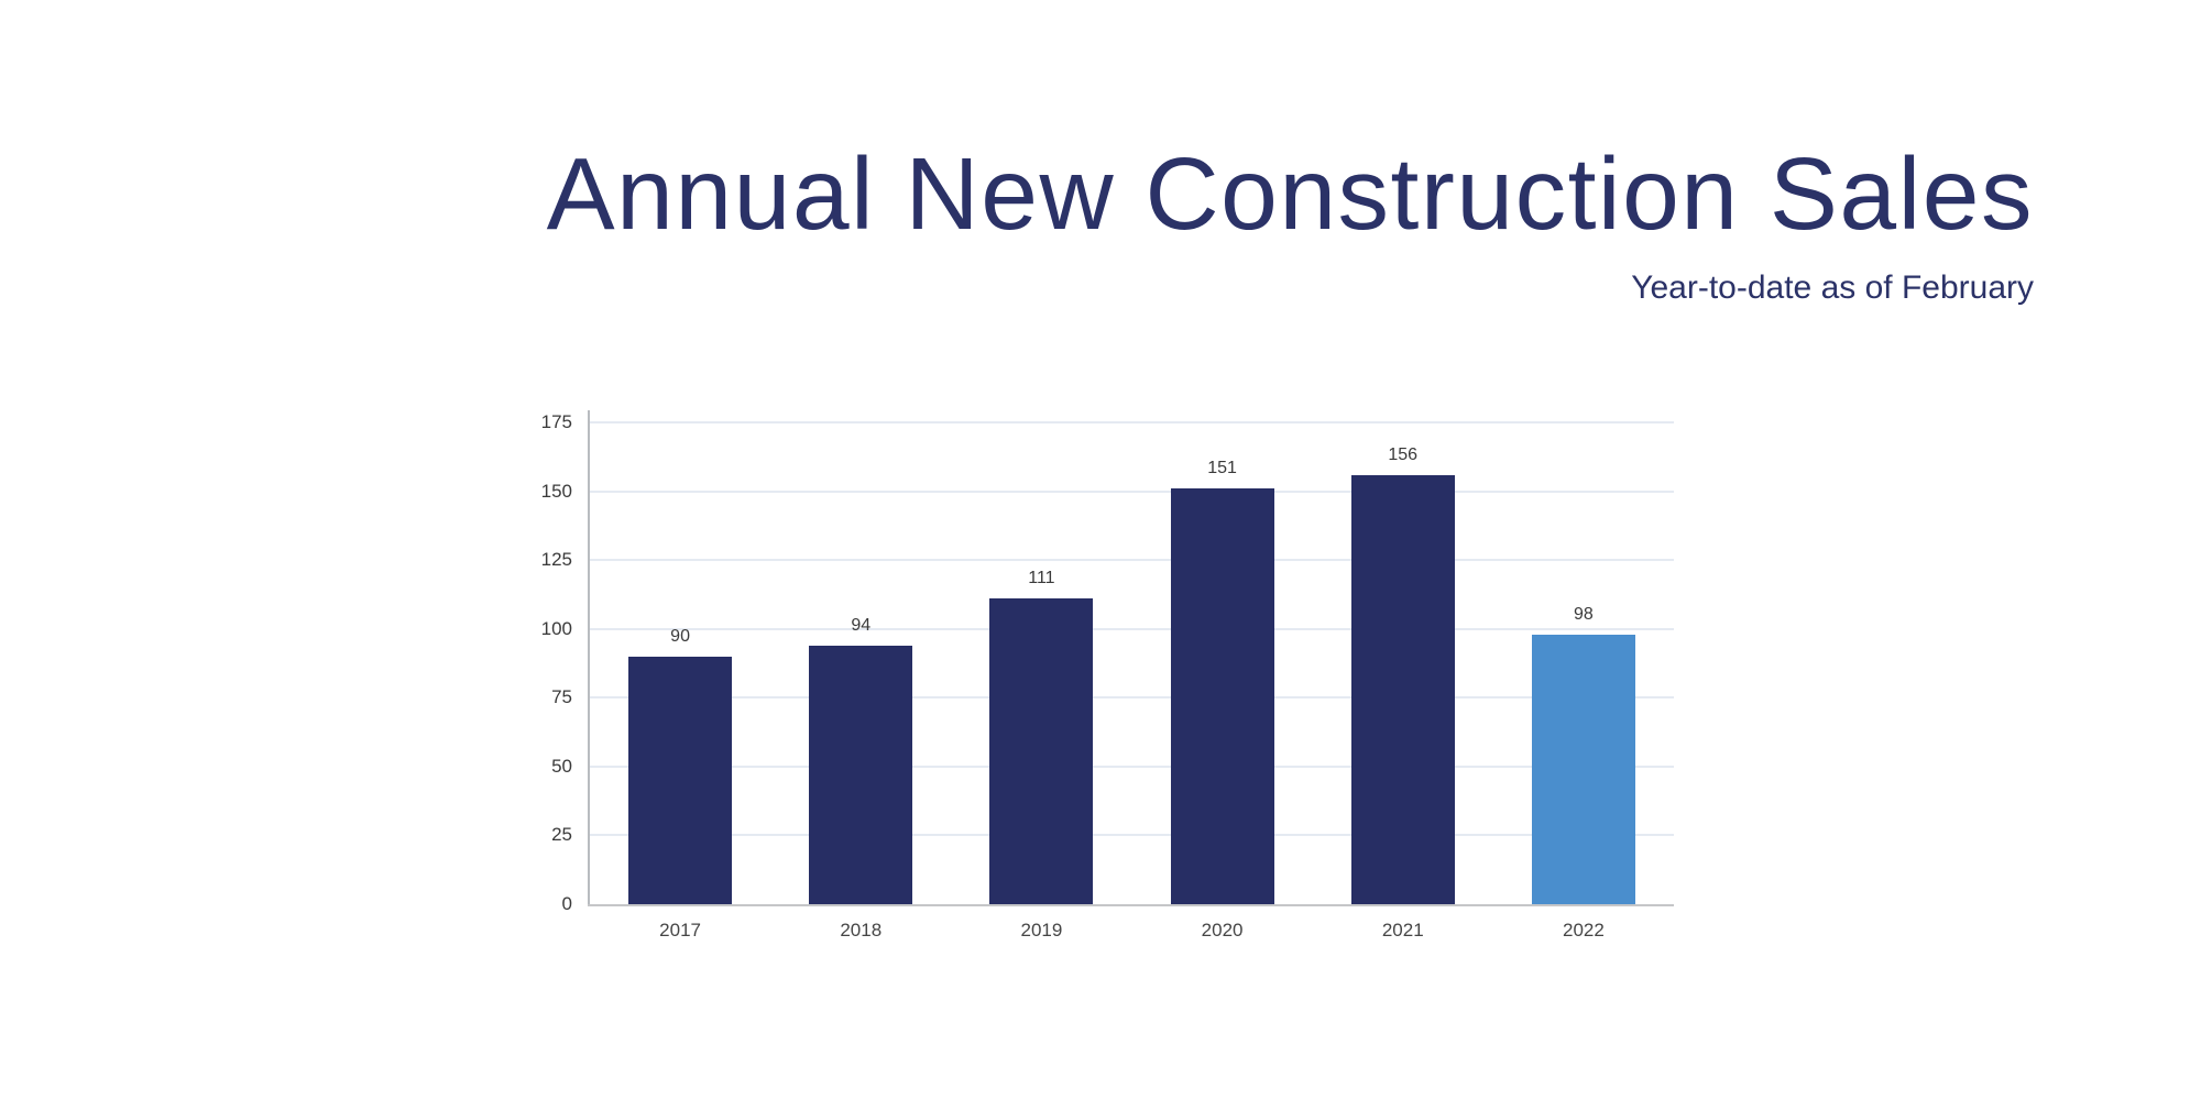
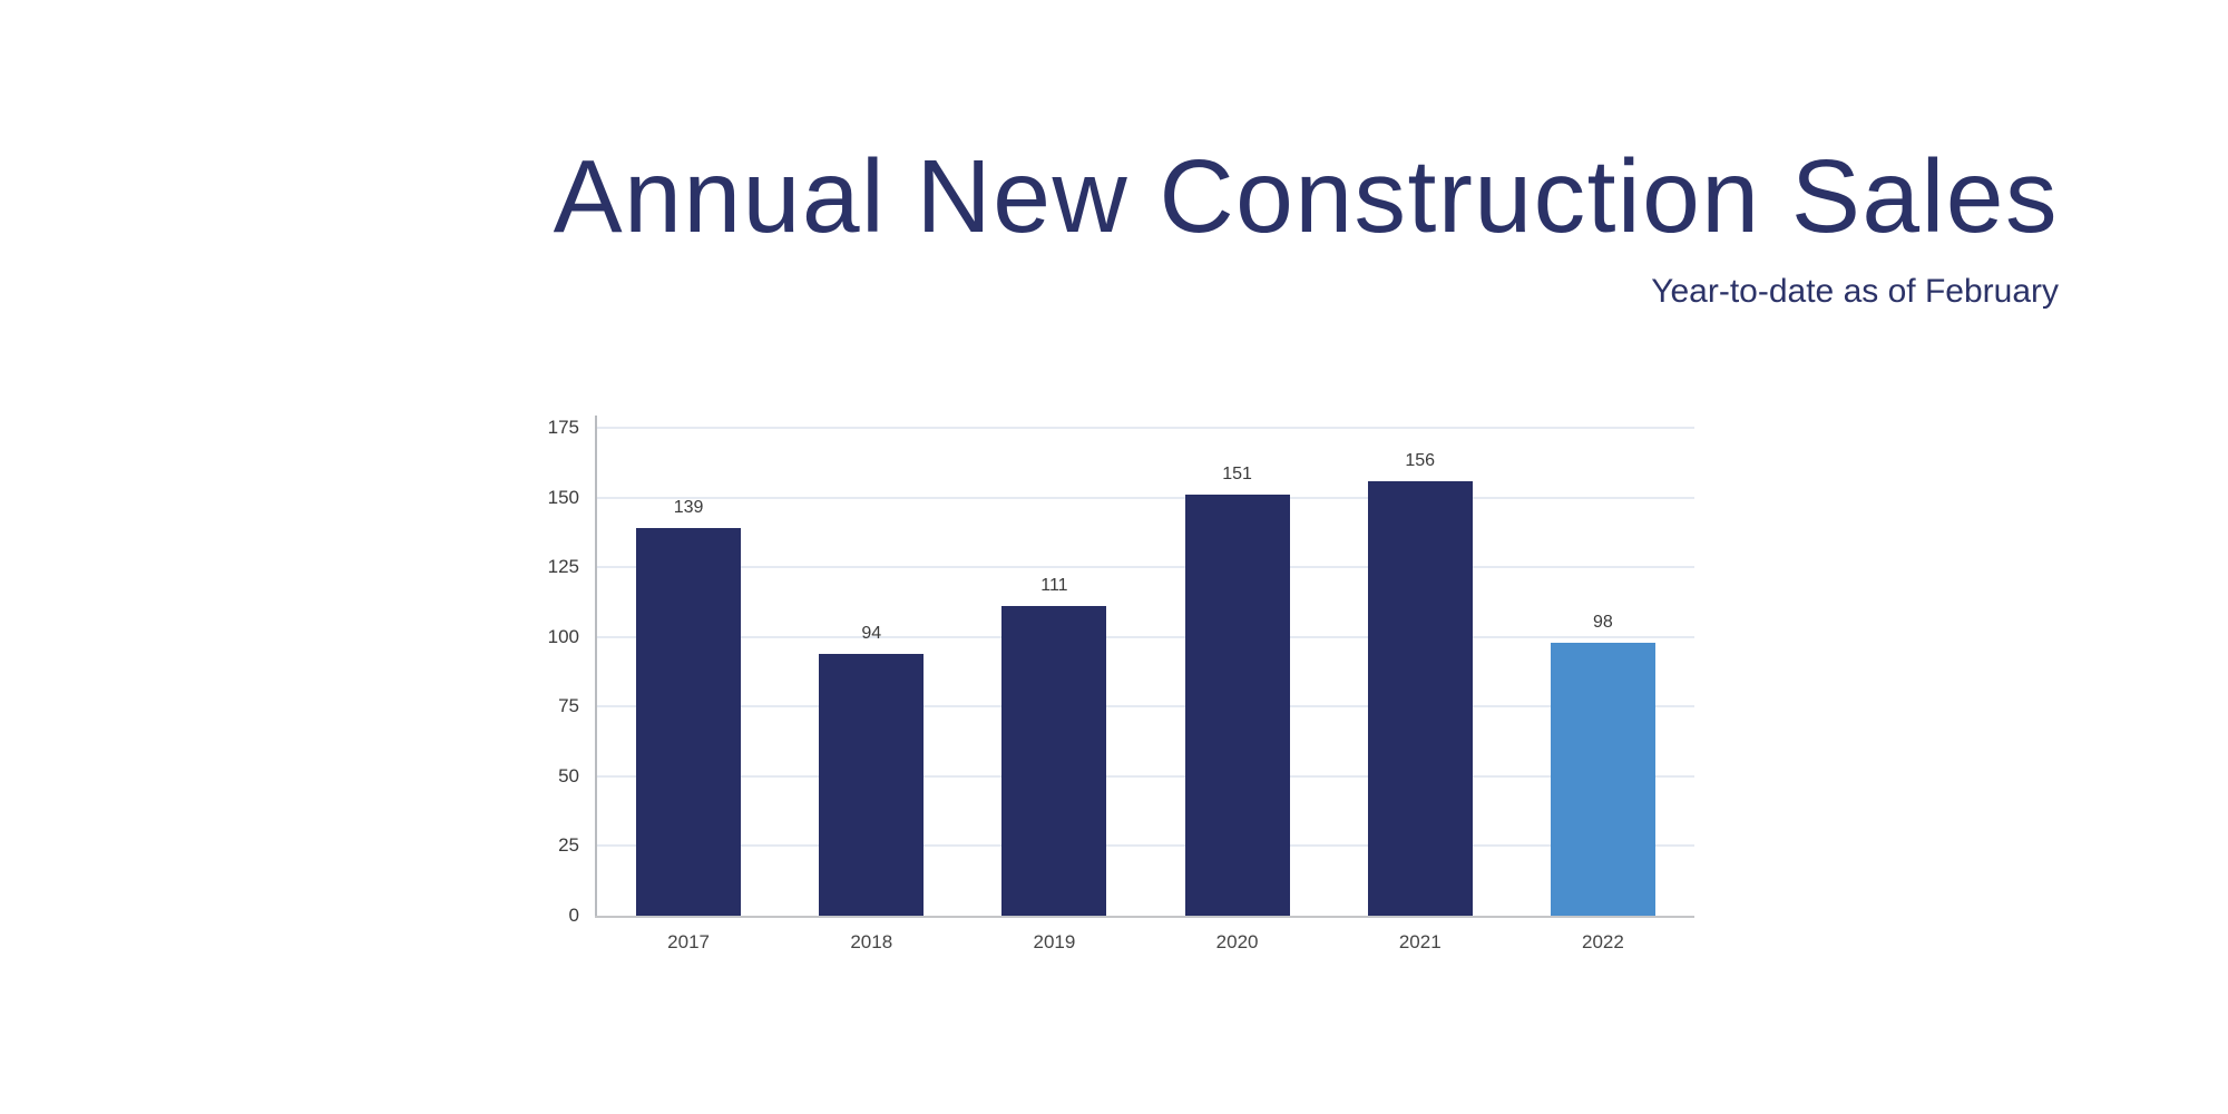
2017: 90 -> 139
